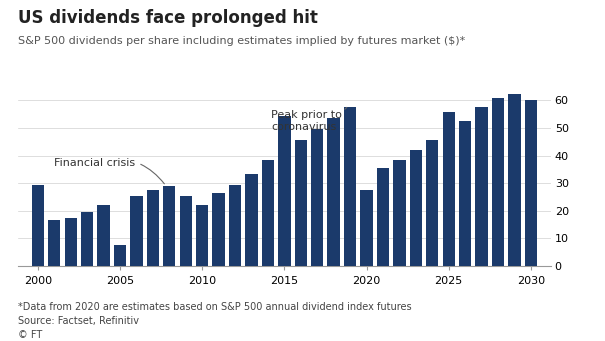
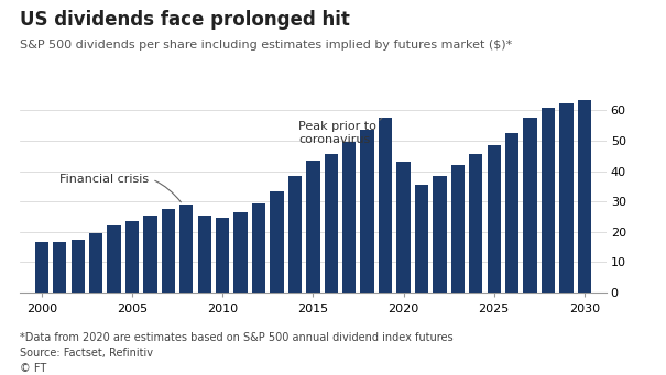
2000: 29.5 -> 16.5
2005: 7.5 -> 23.5
2010: 22.0 -> 24.5
2015: 54.5 -> 43.5
2020: 27.5 -> 43.0
2025: 56.0 -> 48.5
2030: 60.0 -> 63.5
